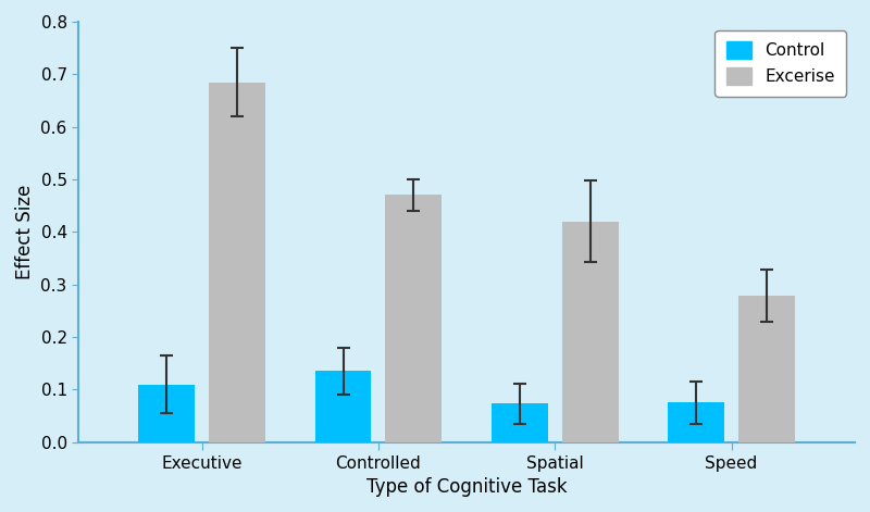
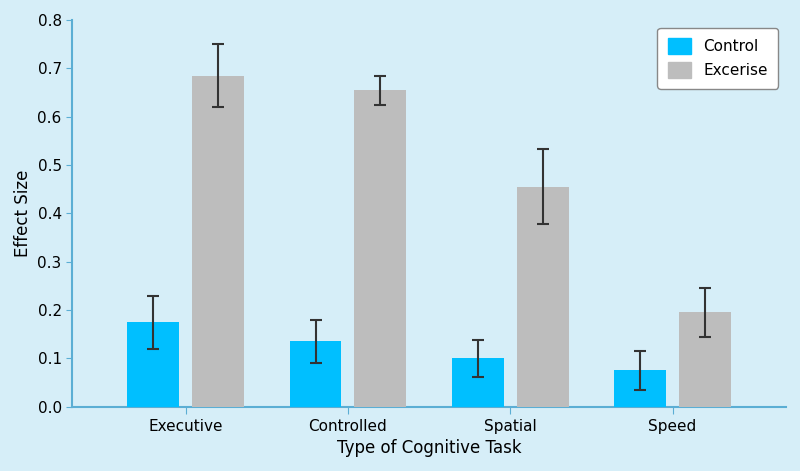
Control/Executive: 0.110 -> 0.175
Excerise/Controlled: 0.470 -> 0.655
Control/Spatial: 0.073 -> 0.100
Excerise/Spatial: 0.420 -> 0.455
Excerise/Speed: 0.278 -> 0.195
